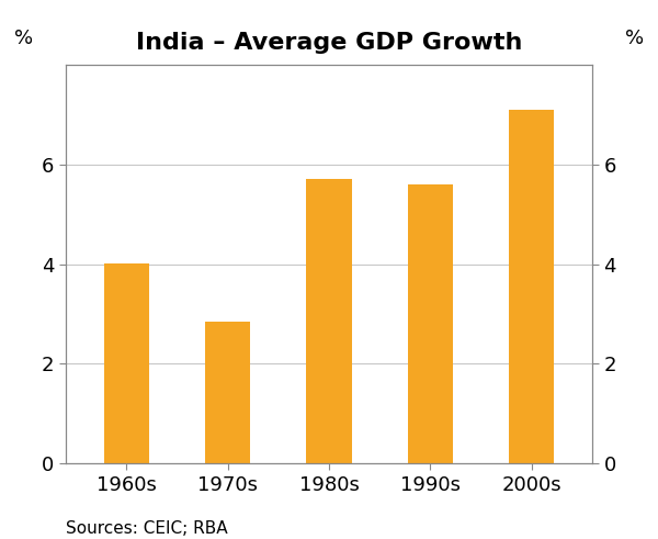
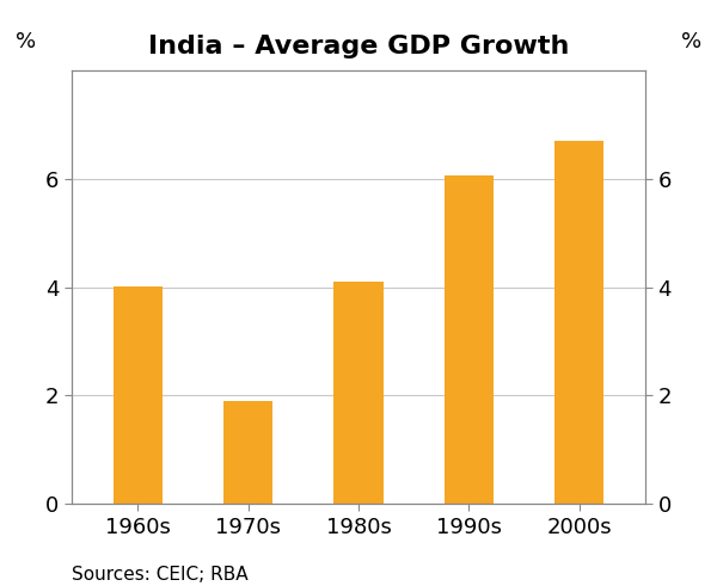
1970s: 2.85 -> 1.90
1980s: 5.70 -> 4.10
1990s: 5.60 -> 6.05
2000s: 7.10 -> 6.70
